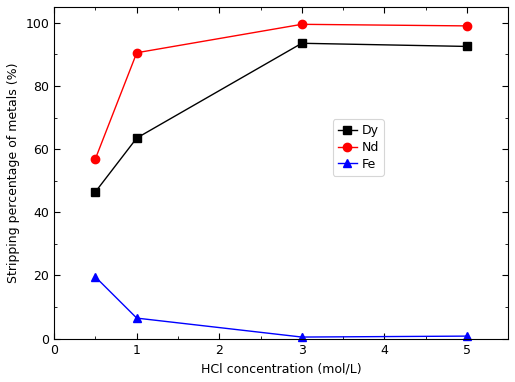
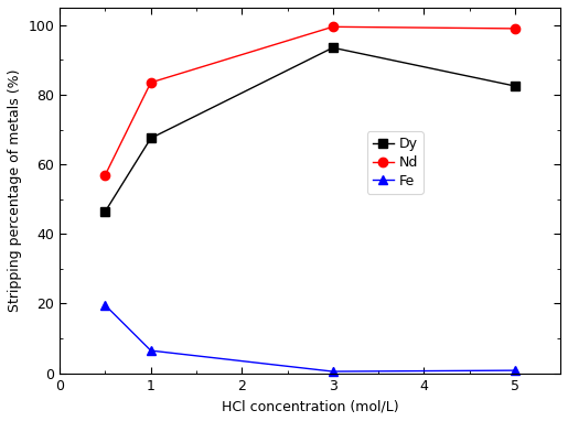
Dy/1: 63.5 -> 67.5
Nd/1: 90.5 -> 83.5
Dy/5: 92.5 -> 82.5
